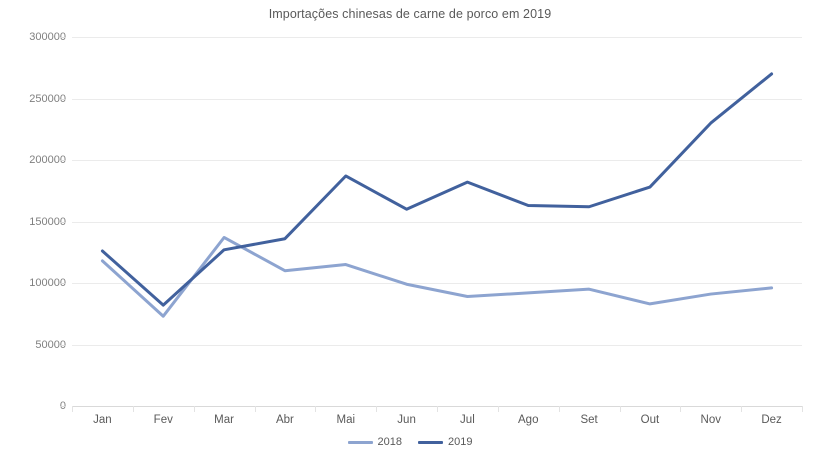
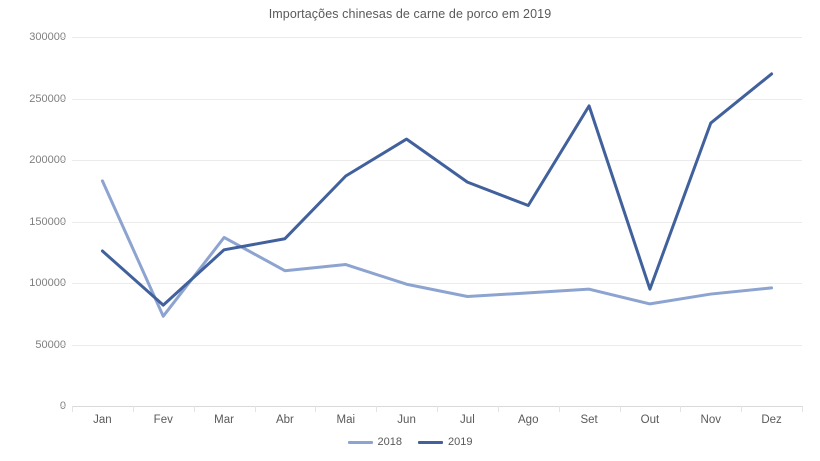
2018/Jan: 118000 -> 183000
2019/Jun: 160000 -> 217000
2019/Set: 162000 -> 244000
2019/Out: 178000 -> 95000
